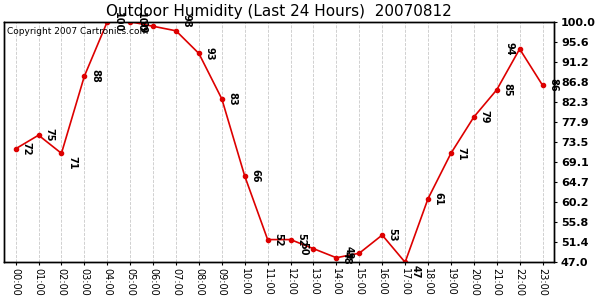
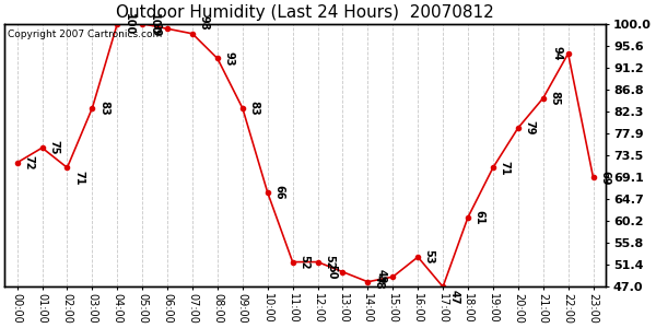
03:00: 88 -> 83
23:00: 86 -> 69
